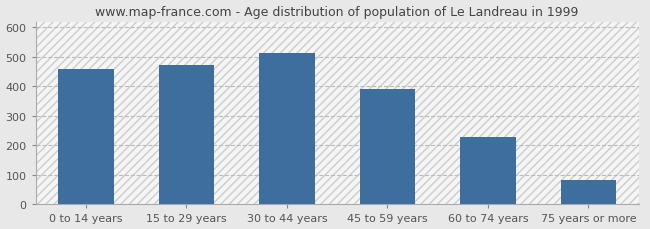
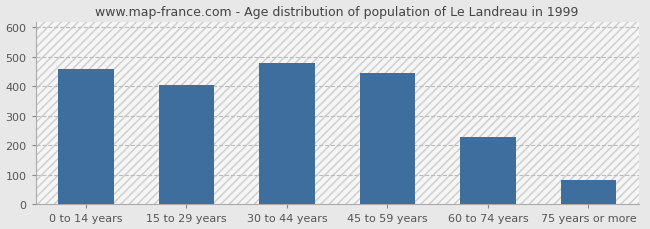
15 to 29 years: 474 -> 405
30 to 44 years: 512 -> 480
45 to 59 years: 390 -> 445
